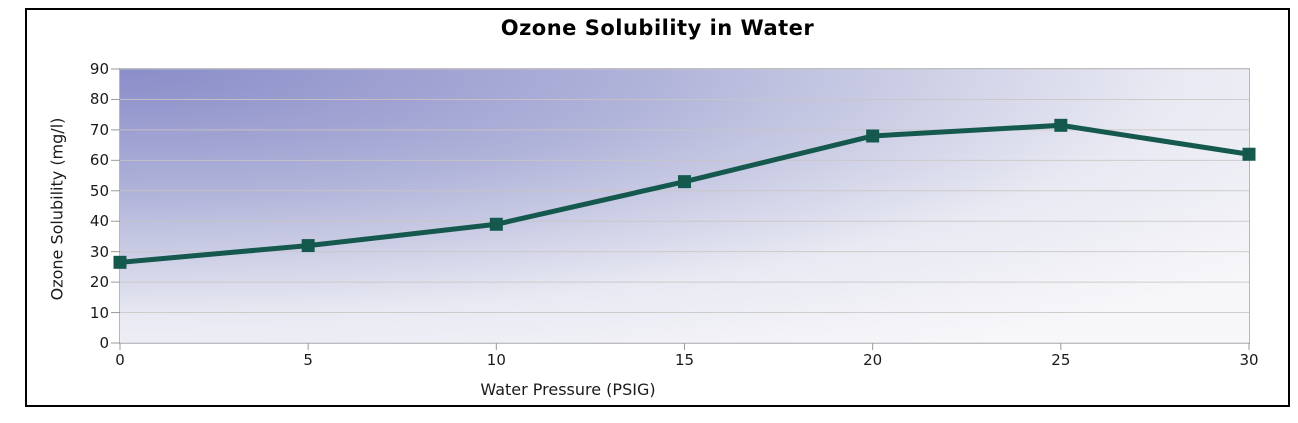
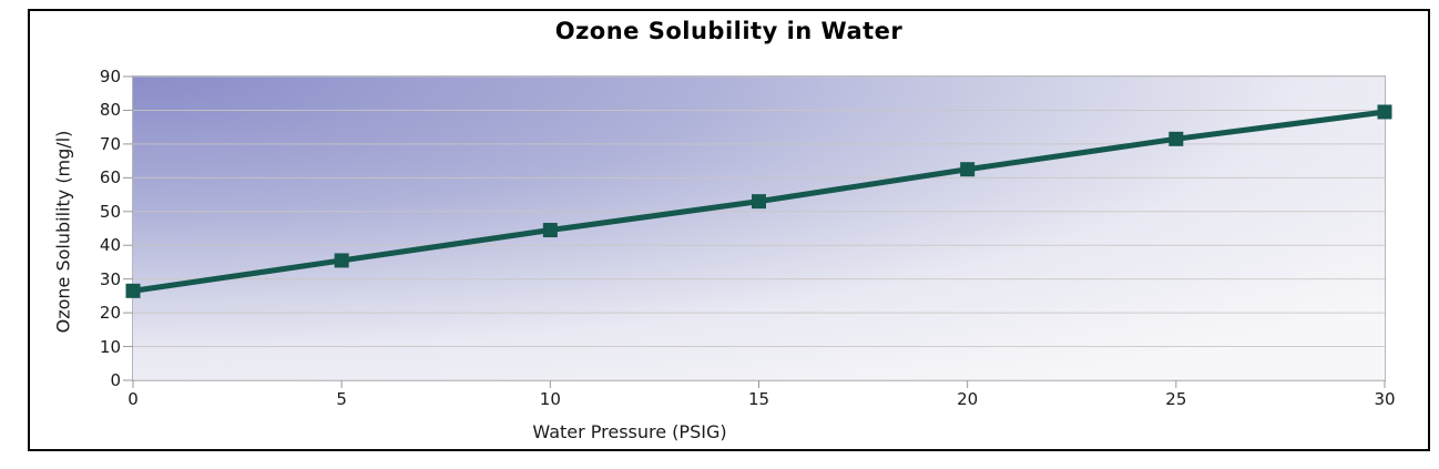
5: 32 -> 36
10: 39 -> 44
20: 68 -> 62
30: 62 -> 80
